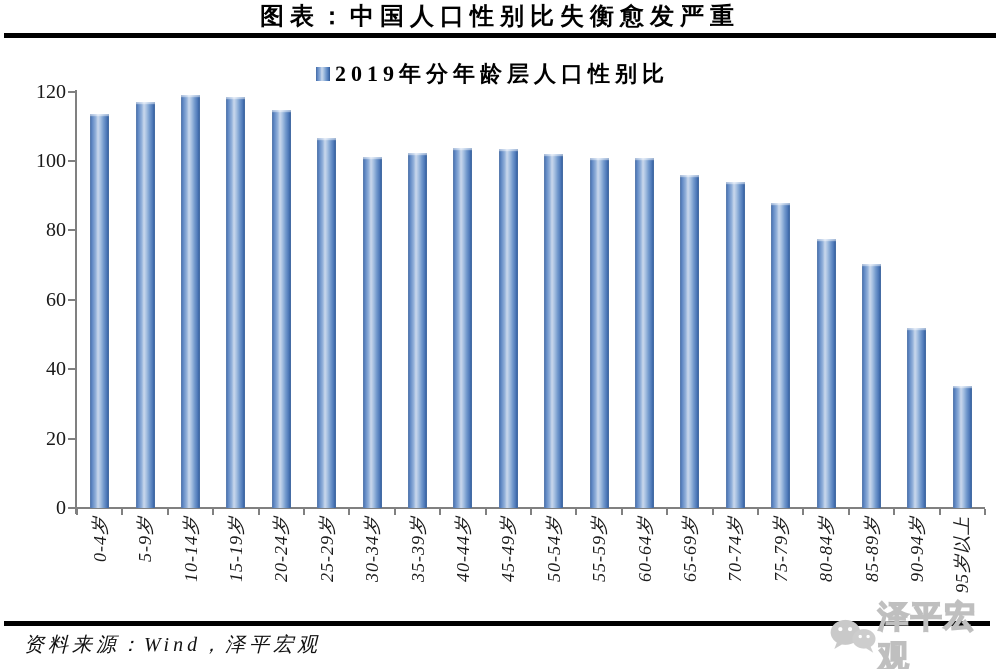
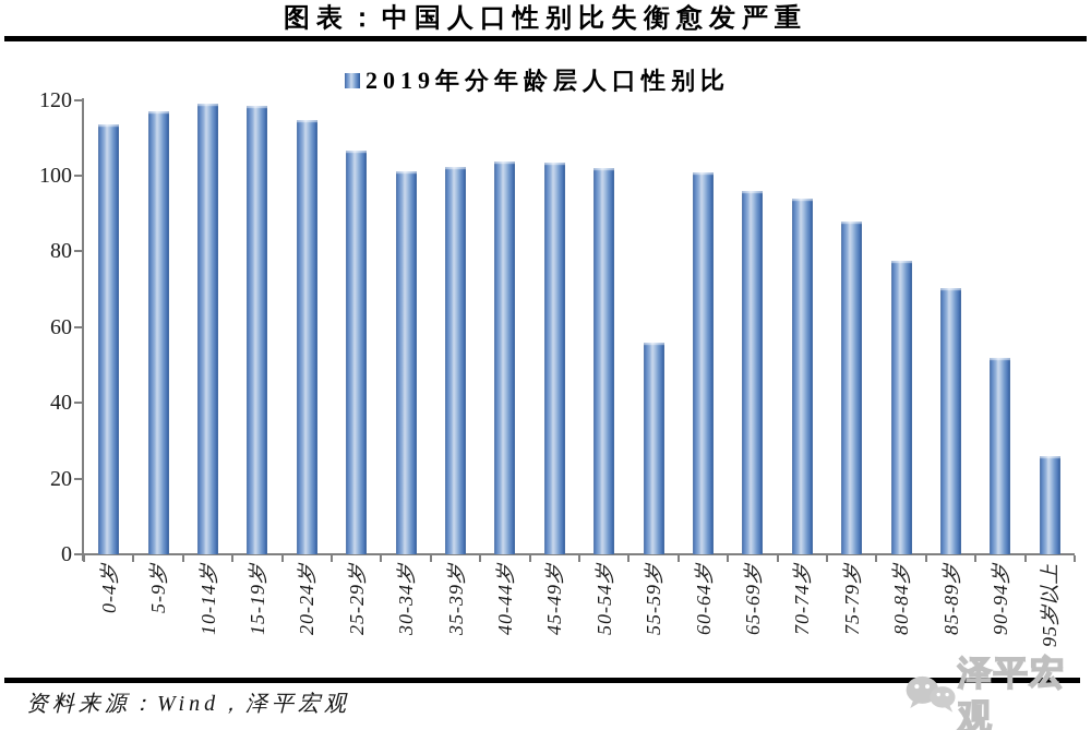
55-59岁: 101 -> 56
95岁以上: 35 -> 26
